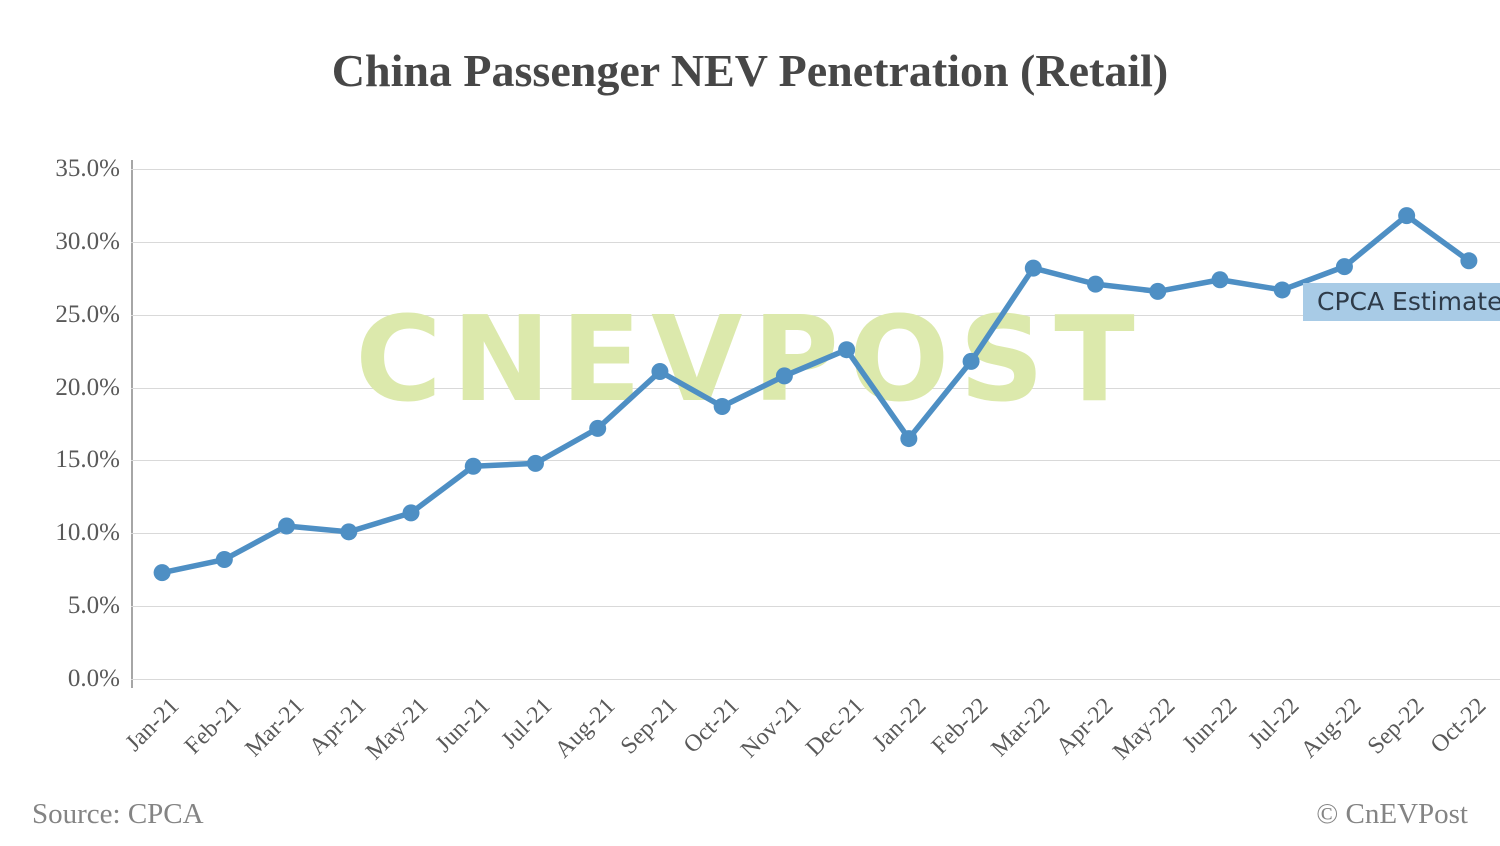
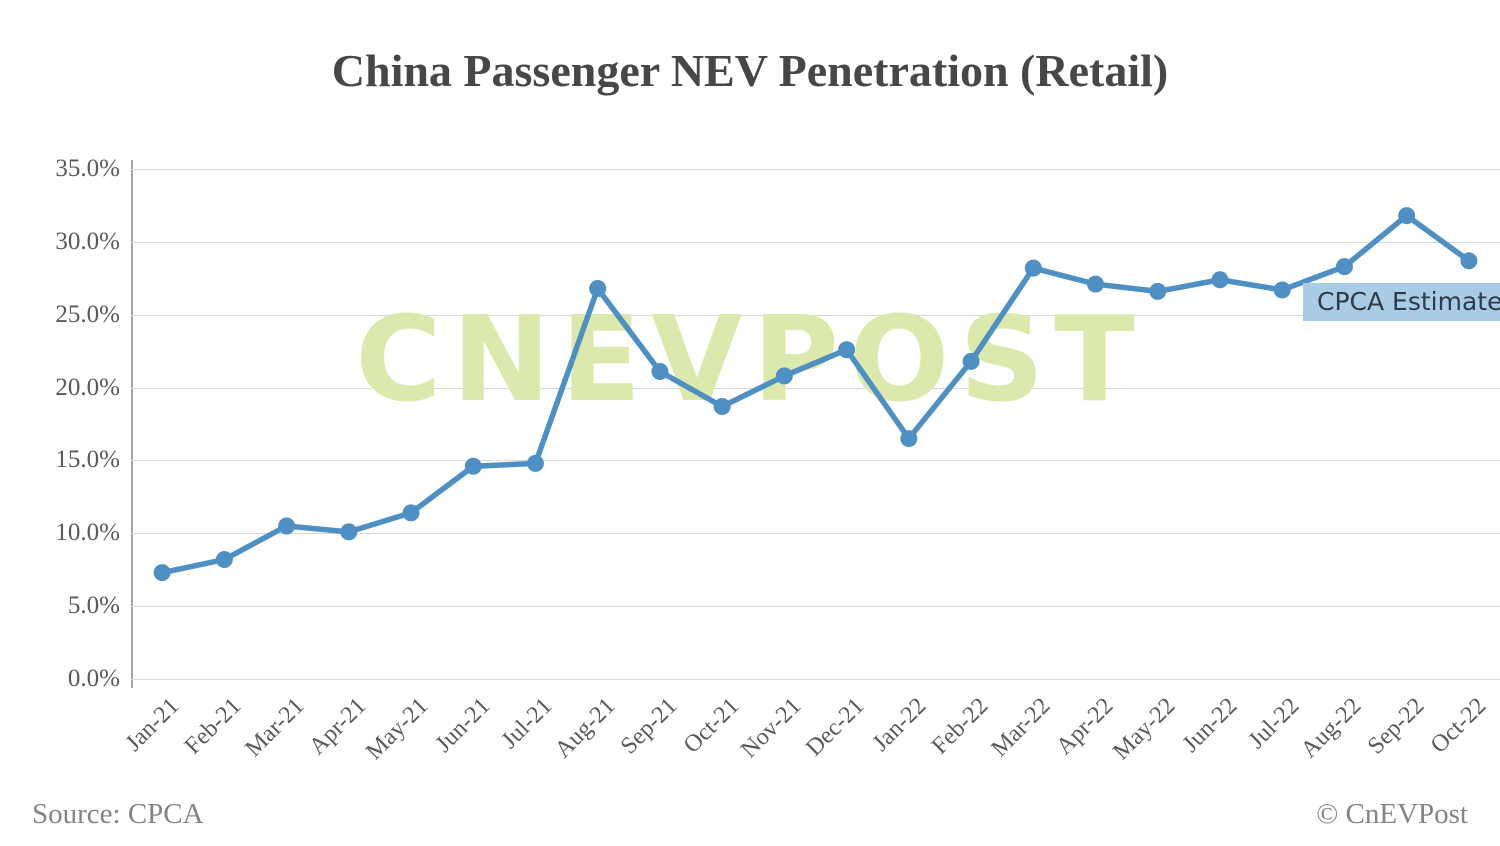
Aug-21: 17.2% -> 26.8%
